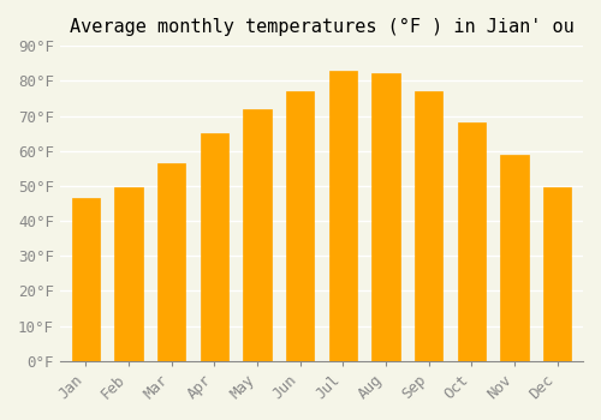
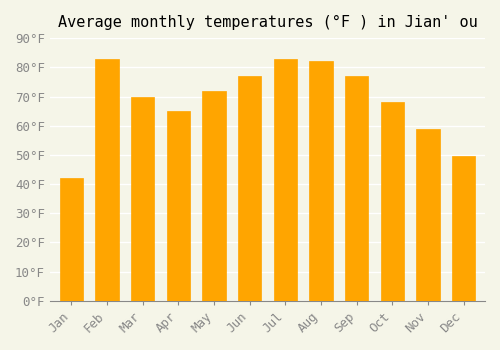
Jan: 46.5°F -> 42.0°F
Feb: 49.5°F -> 83.0°F
Mar: 56.5°F -> 70.0°F
